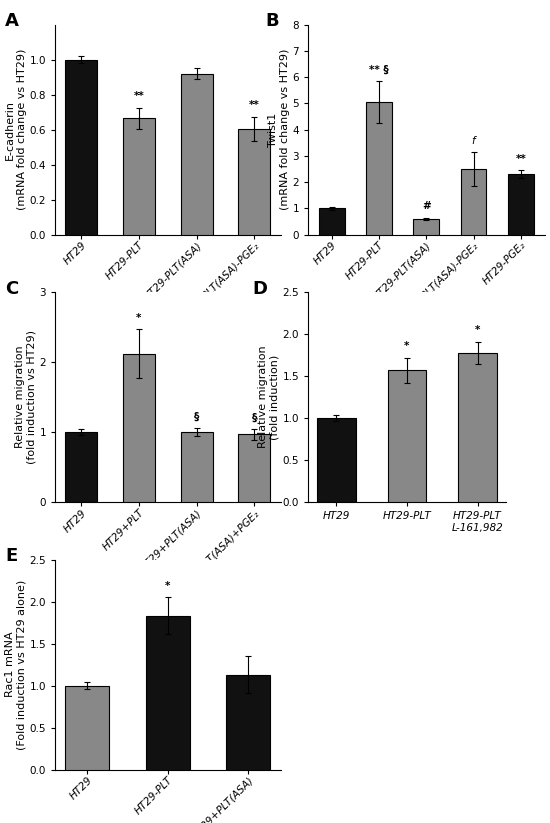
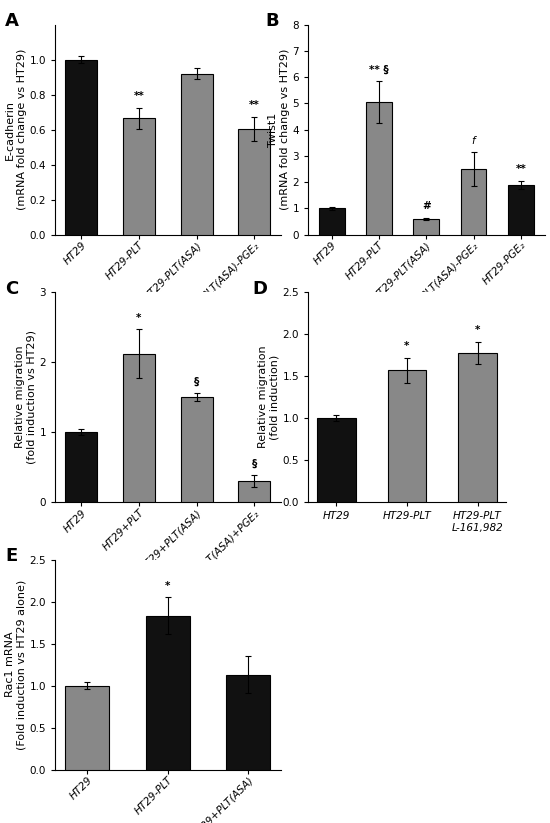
HT29-PGE₂: 2.30 -> 1.90
HT29+PLT(ASA): 1.00 -> 1.50
HT29+PLT(ASA)+PGE₂: 0.97 -> 0.30
